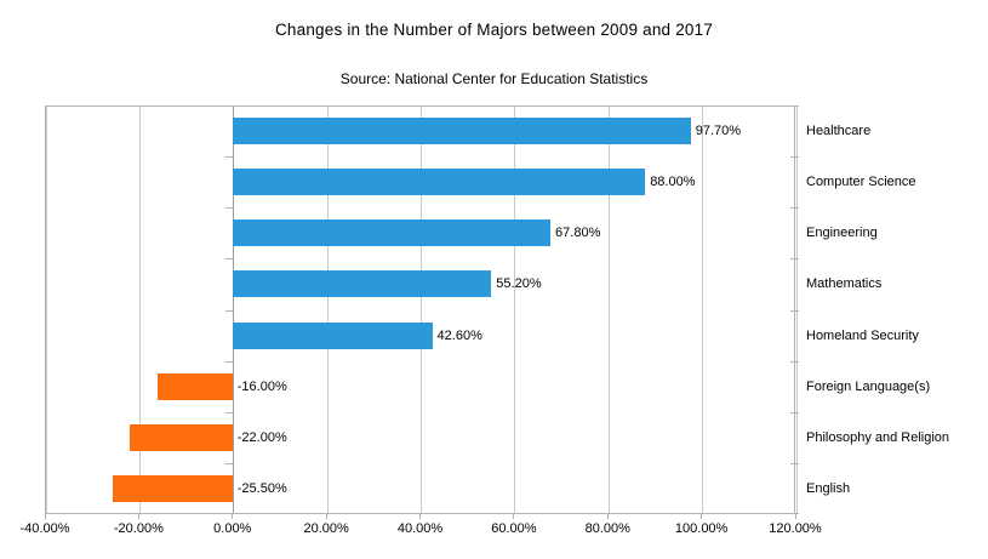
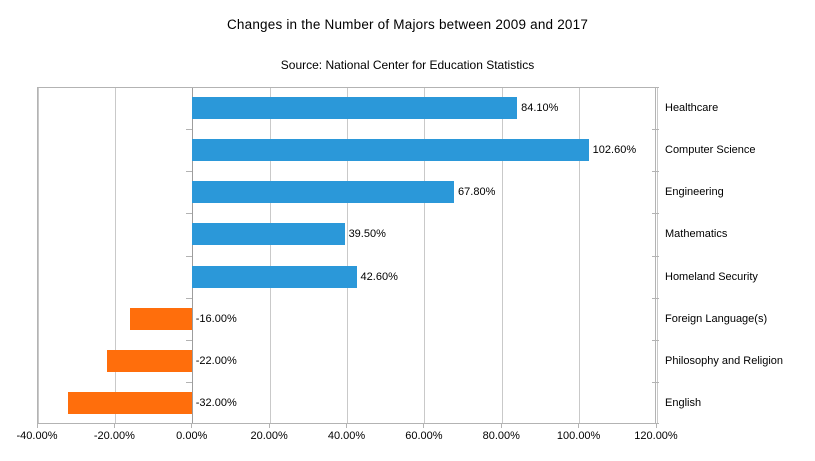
Healthcare: 97.70% -> 84.10%
Computer Science: 88.00% -> 102.60%
Mathematics: 55.20% -> 39.50%
English: -25.50% -> -32.00%
